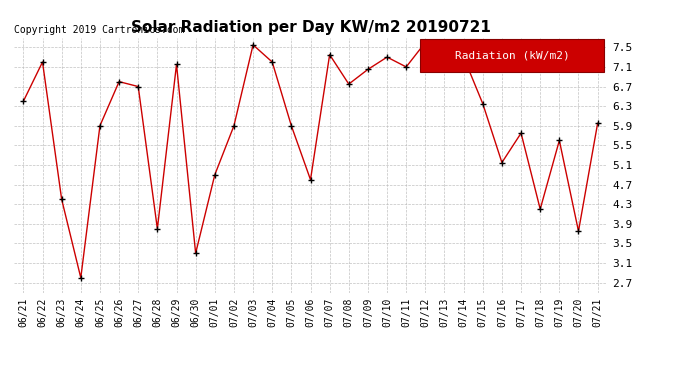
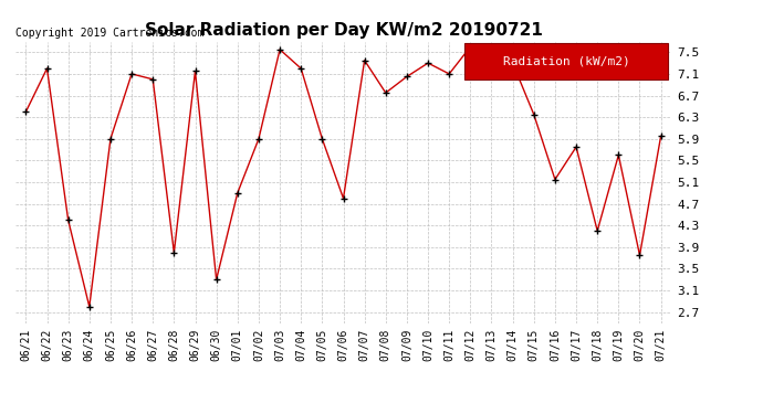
06/26: 6.80 -> 7.10
06/27: 6.70 -> 7.00
